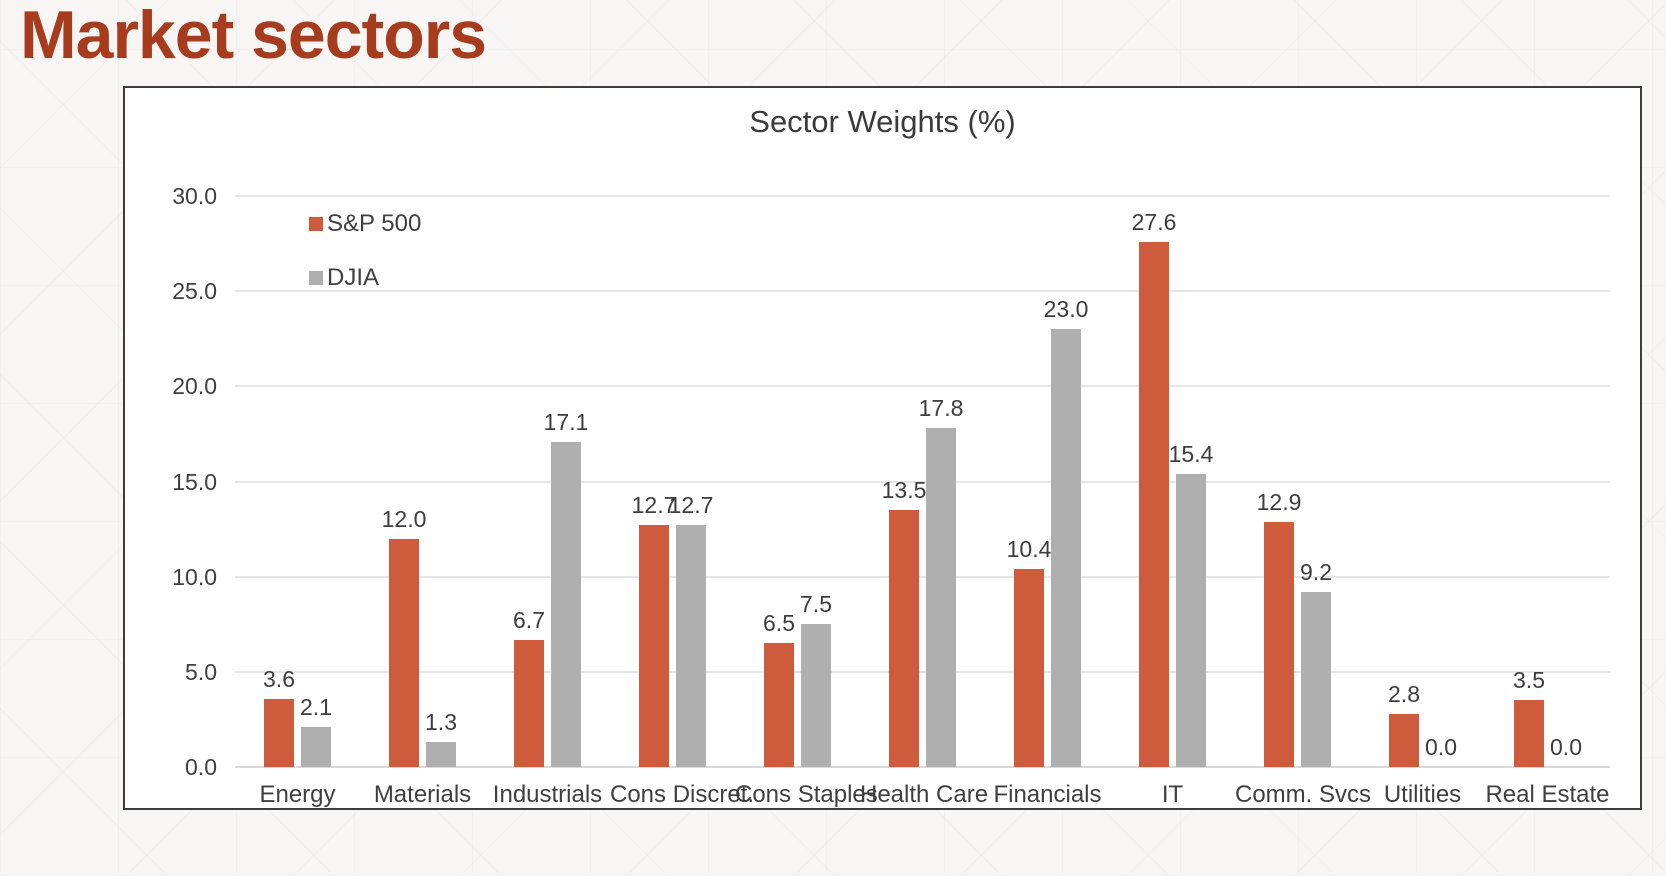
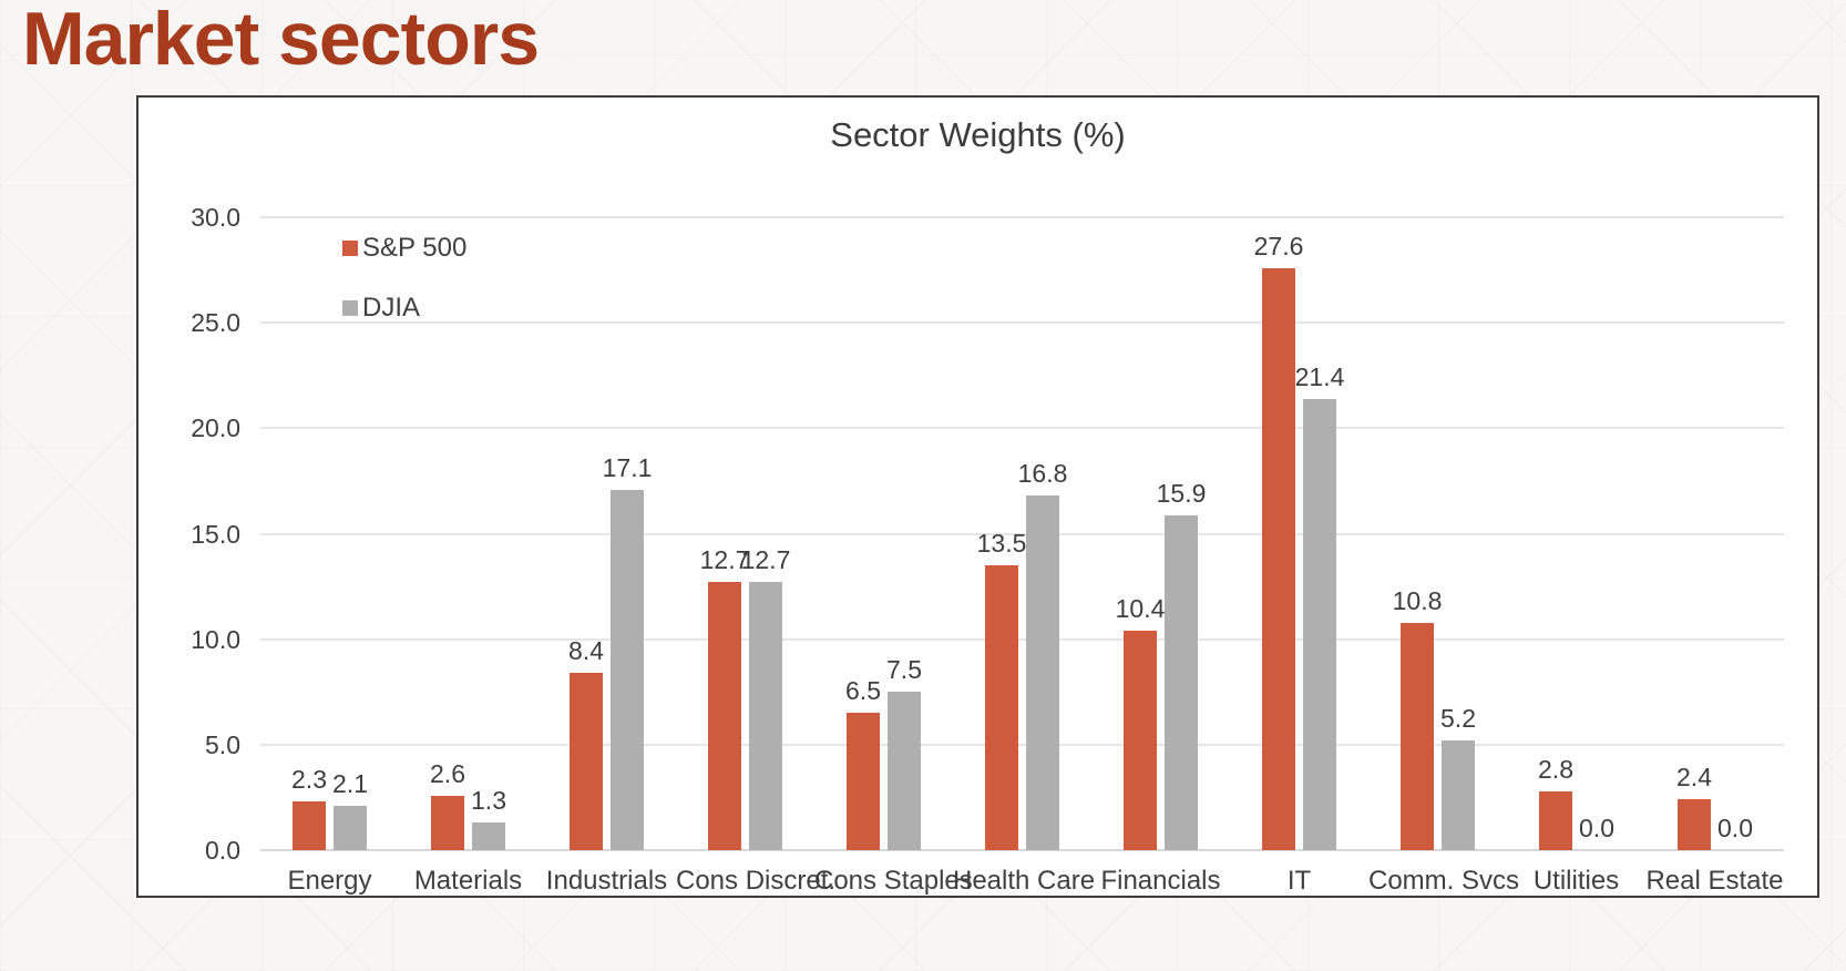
S&P 500/Energy: 3.6 -> 2.3
S&P 500/Materials: 12.0 -> 2.6
S&P 500/Industrials: 6.7 -> 8.4
DJIA/Health Care: 17.8 -> 16.8
DJIA/Financials: 23.0 -> 15.9
DJIA/IT: 15.4 -> 21.4
S&P 500/Comm. Svcs: 12.9 -> 10.8
DJIA/Comm. Svcs: 9.2 -> 5.2
S&P 500/Real Estate: 3.5 -> 2.4
